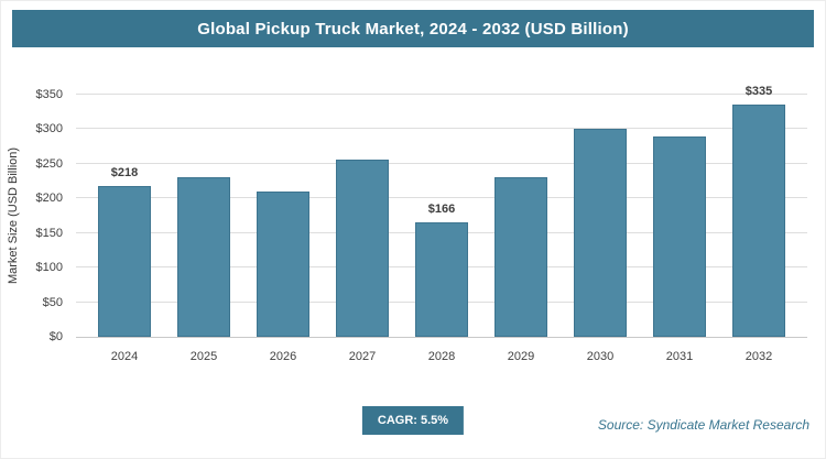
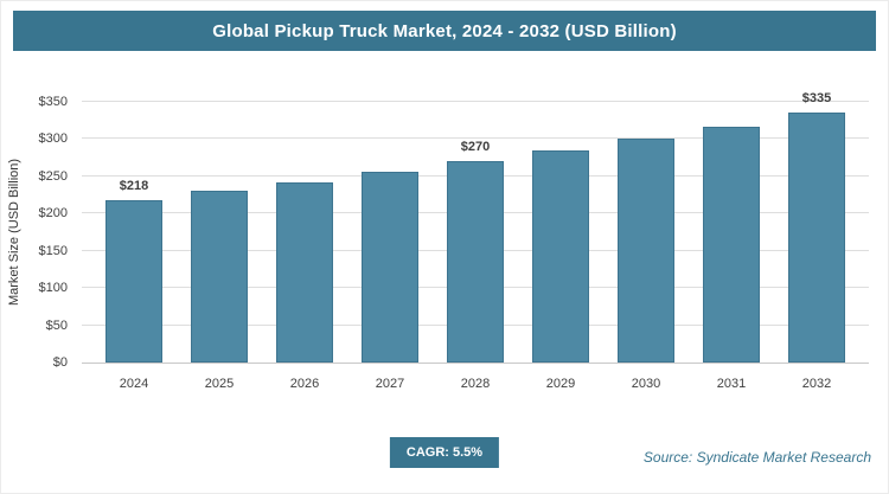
2026: $210 -> $240
2028: $166 -> $270
2029: $230 -> $280
2031: $290 -> $320
